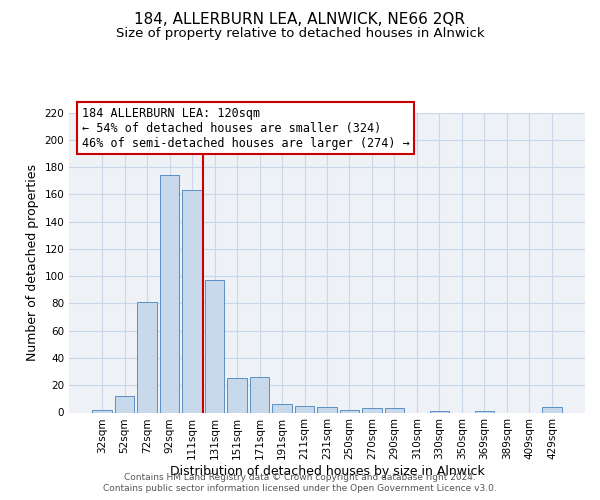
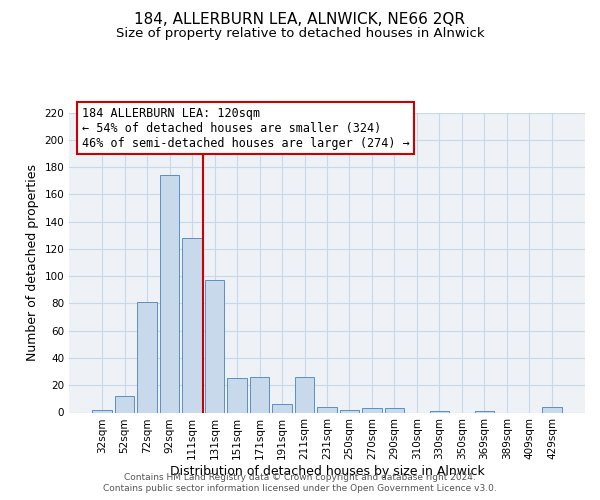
111sqm: 163 -> 128
211sqm: 5 -> 26
